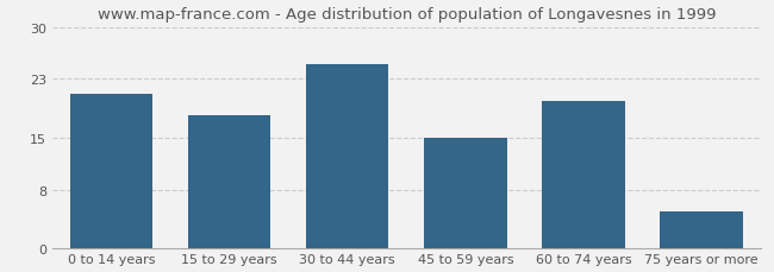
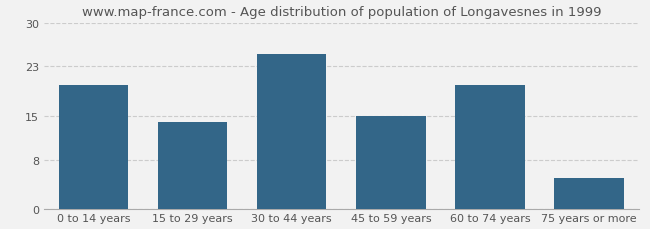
0 to 14 years: 21 -> 20
15 to 29 years: 18 -> 14
